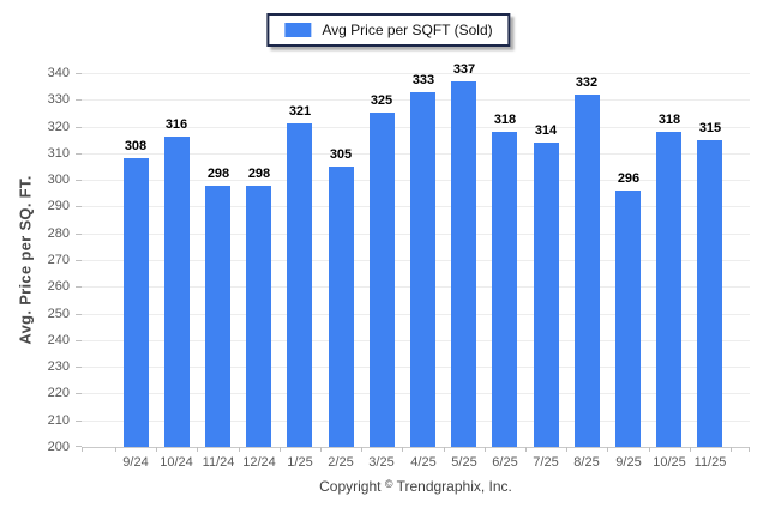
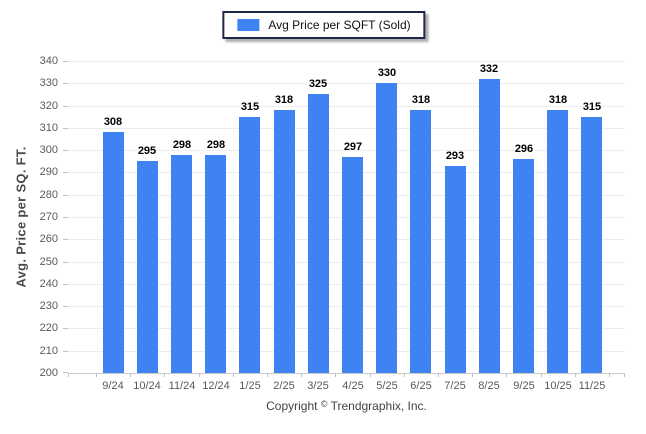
10/24: 316 -> 295
1/25: 321 -> 315
2/25: 305 -> 318
4/25: 333 -> 297
5/25: 337 -> 330
7/25: 314 -> 293
